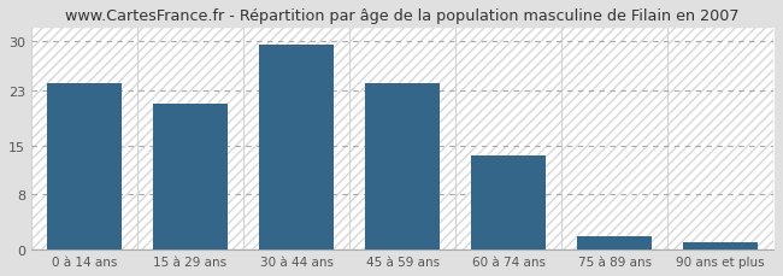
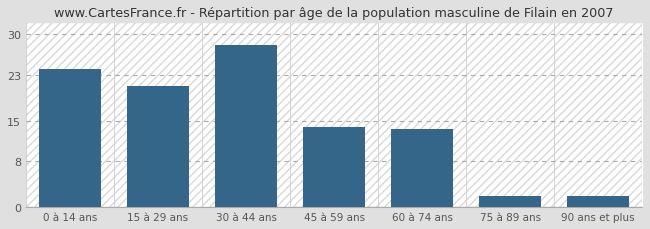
30 à 44 ans: 29.5 -> 28.2
45 à 59 ans: 24.0 -> 14.0
90 ans et plus: 1.0 -> 2.0
